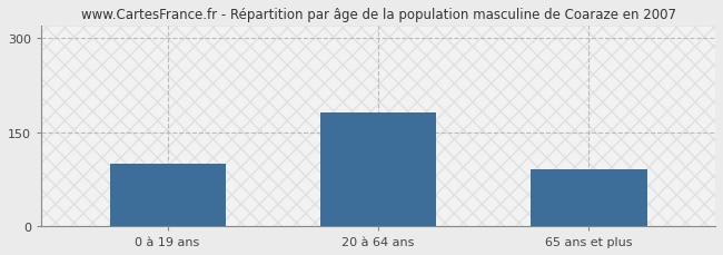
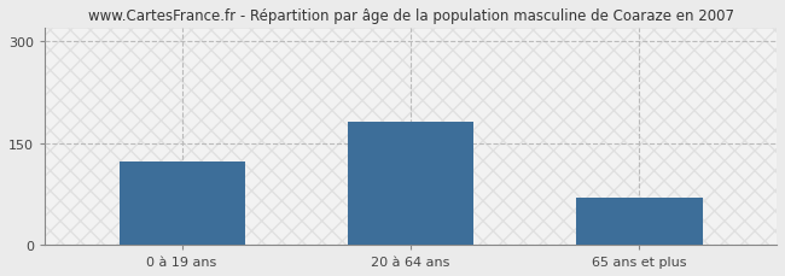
0 à 19 ans: 100 -> 122
65 ans et plus: 90 -> 70
